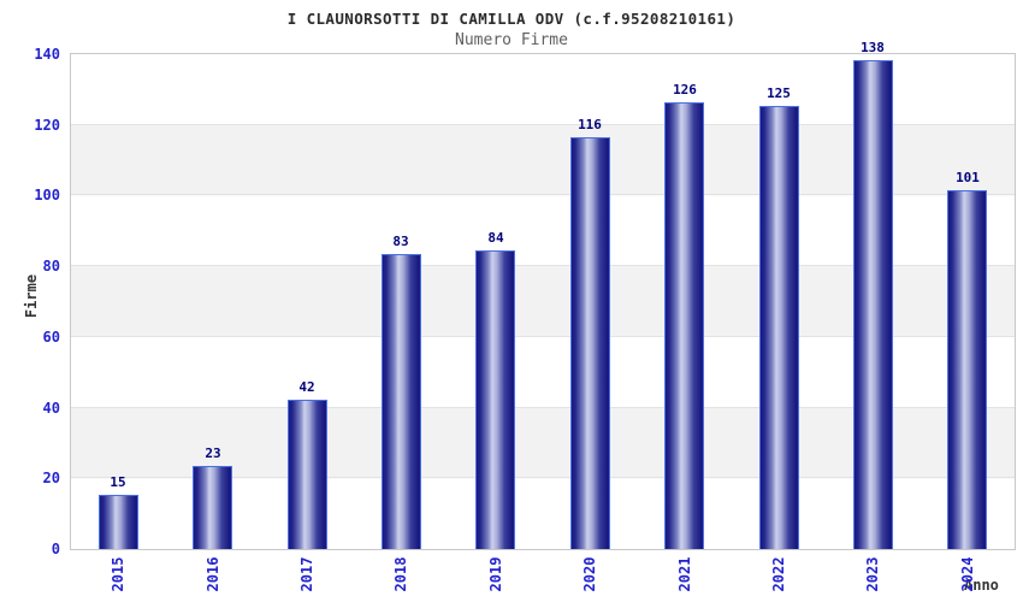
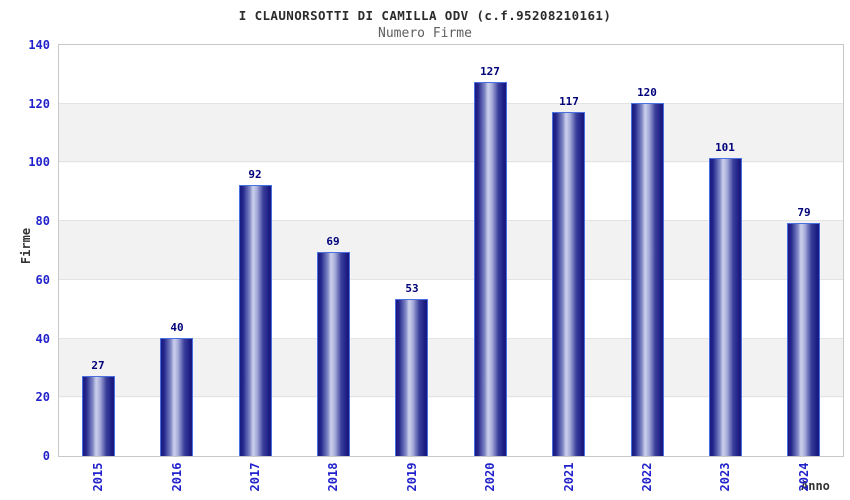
2015: 15 -> 27
2016: 23 -> 40
2017: 42 -> 92
2018: 83 -> 69
2019: 84 -> 53
2020: 116 -> 127
2021: 126 -> 117
2022: 125 -> 120
2023: 138 -> 101
2024: 101 -> 79
